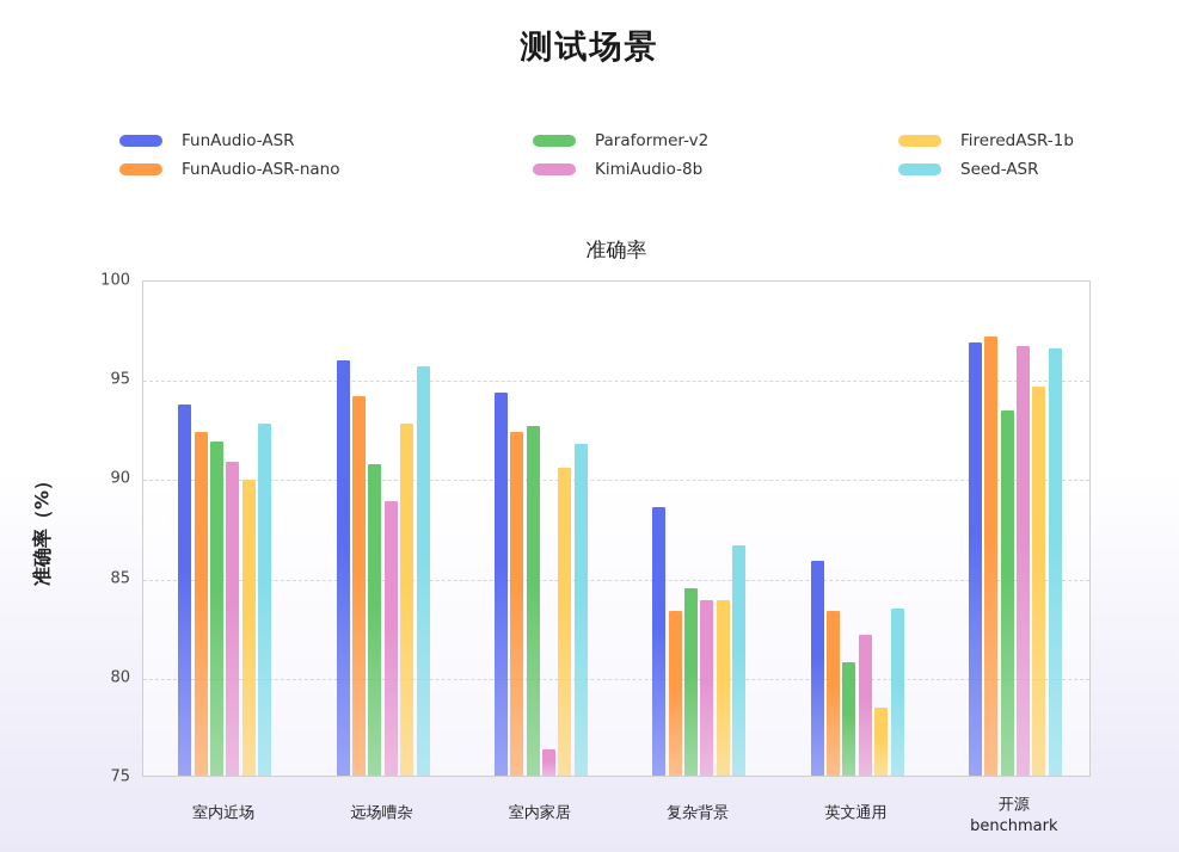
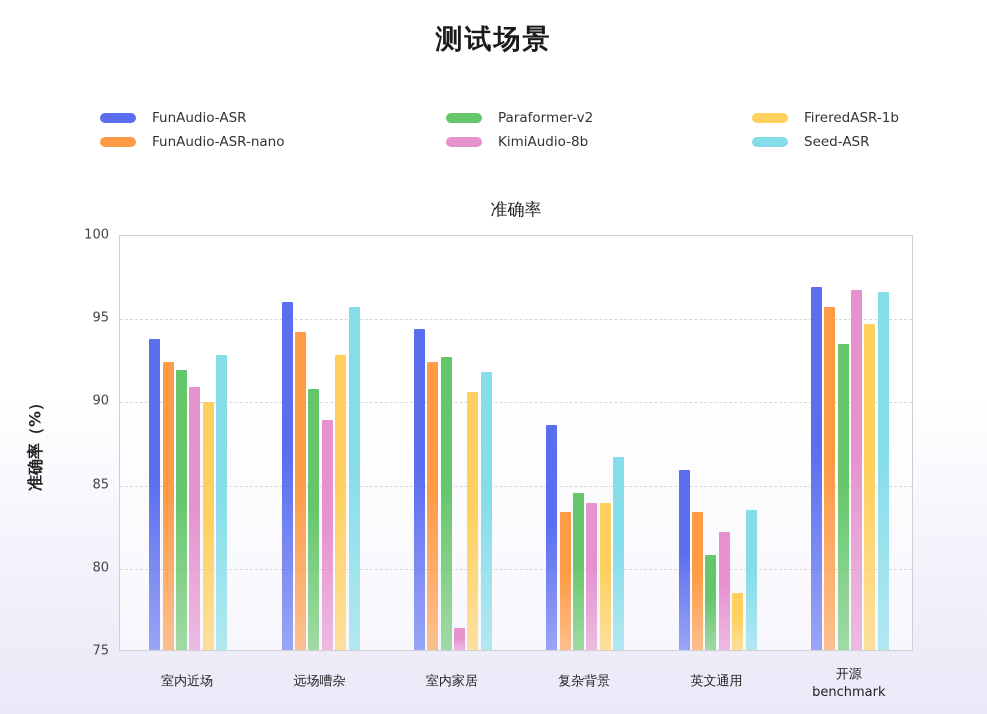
FunAudio-ASR-nano/开源 benchmark: 97.2 -> 95.7
